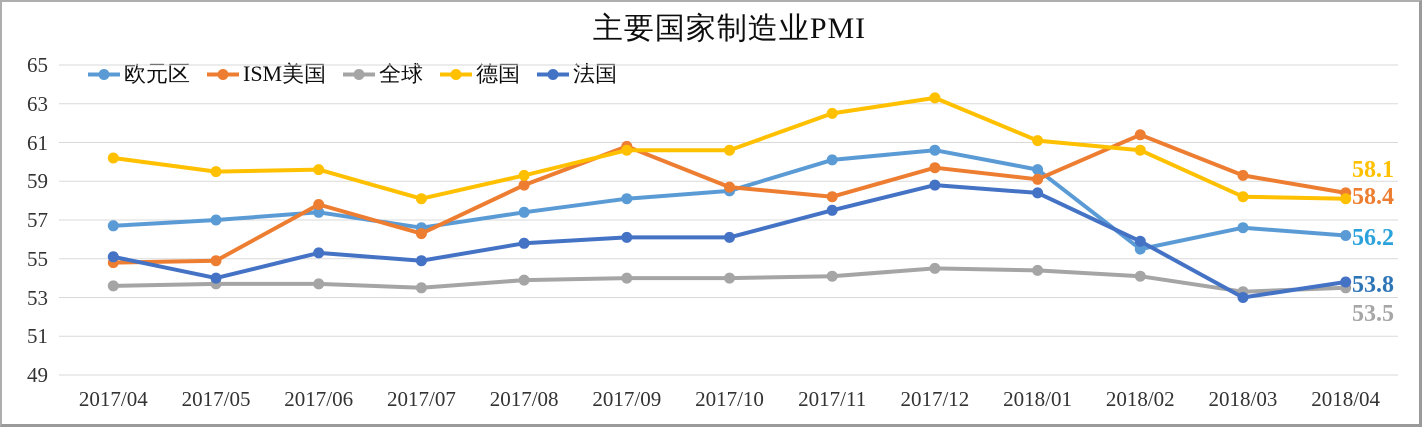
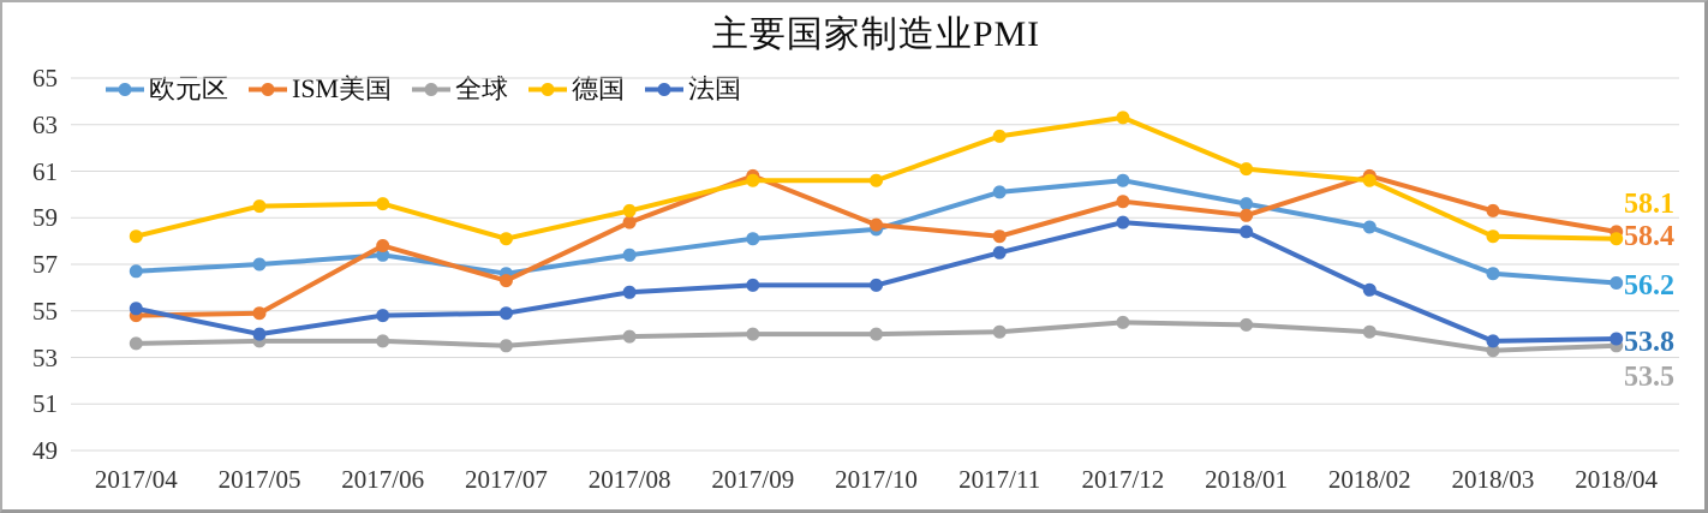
德国/2017/04: 60.2 -> 58.2
法国/2017/06: 55.3 -> 54.8
欧元区/2018/02: 55.5 -> 58.6
ISM美国/2018/02: 61.4 -> 60.8
法国/2018/03: 53.0 -> 53.7
